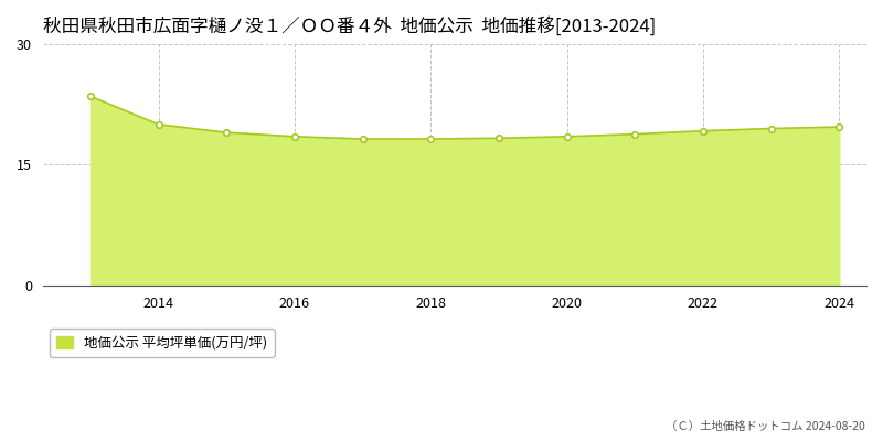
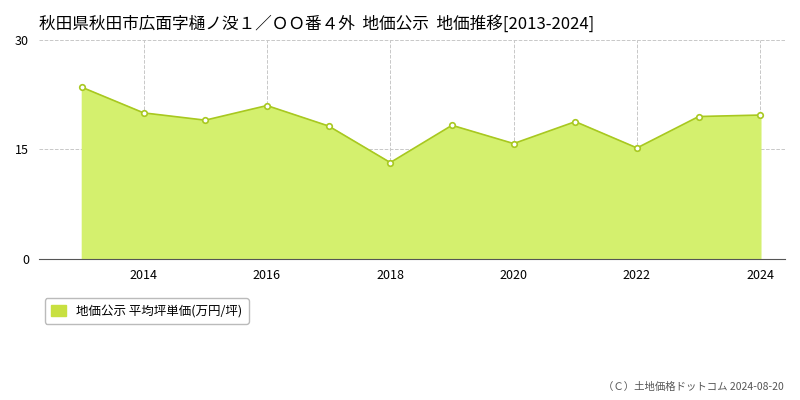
2016: 18.5 -> 21.0
2018: 18.2 -> 13.2
2020: 18.5 -> 15.8
2022: 19.2 -> 15.2
